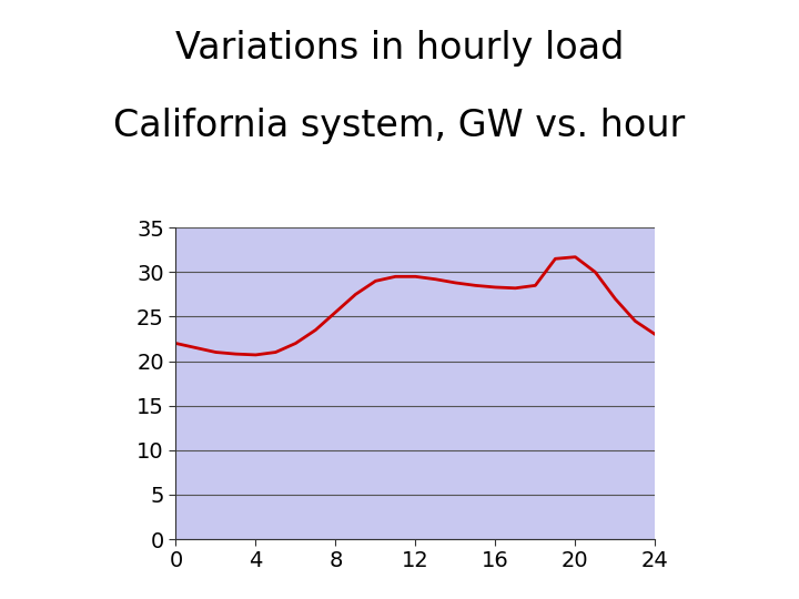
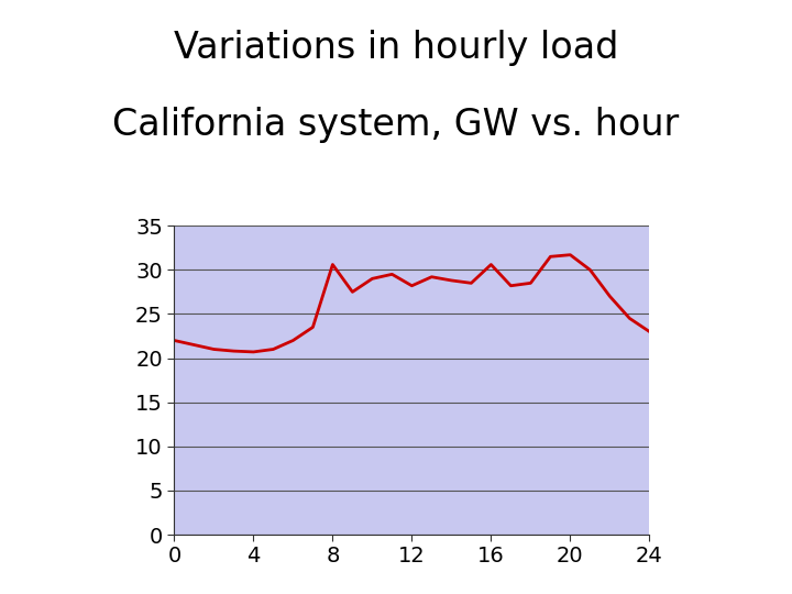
8: 25.5 -> 30.6
12: 29.5 -> 28.2
16: 28.3 -> 30.6
